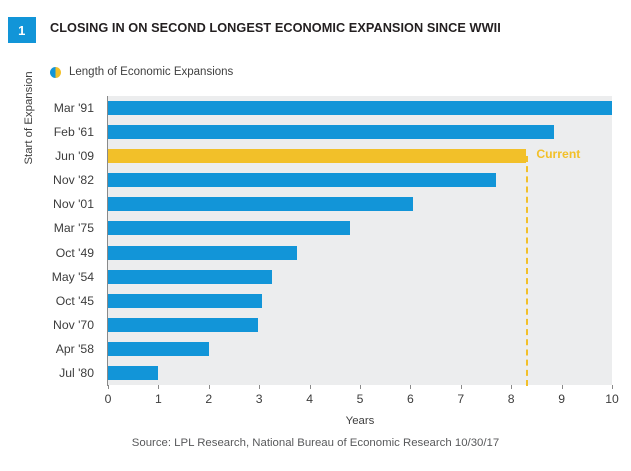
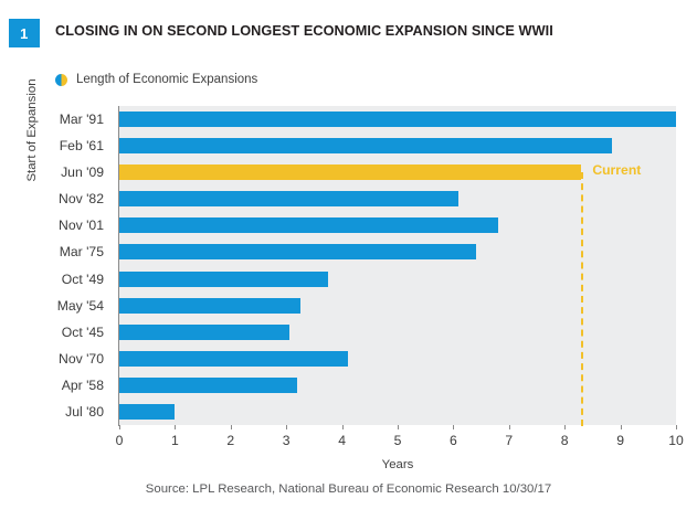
Nov '82: 7.7 -> 6.1
Nov '01: 6.0 -> 6.8
Mar '75: 4.8 -> 6.4
Nov '70: 3.0 -> 4.1
Apr '58: 2.0 -> 3.2
